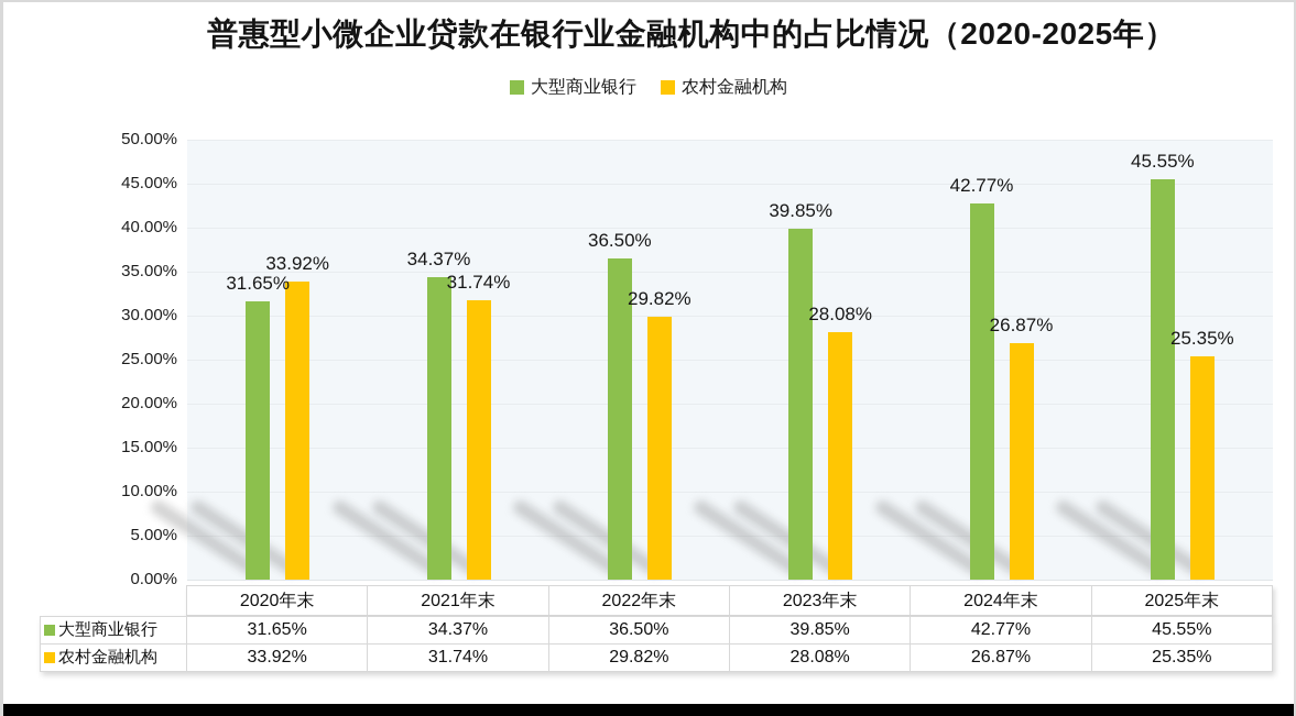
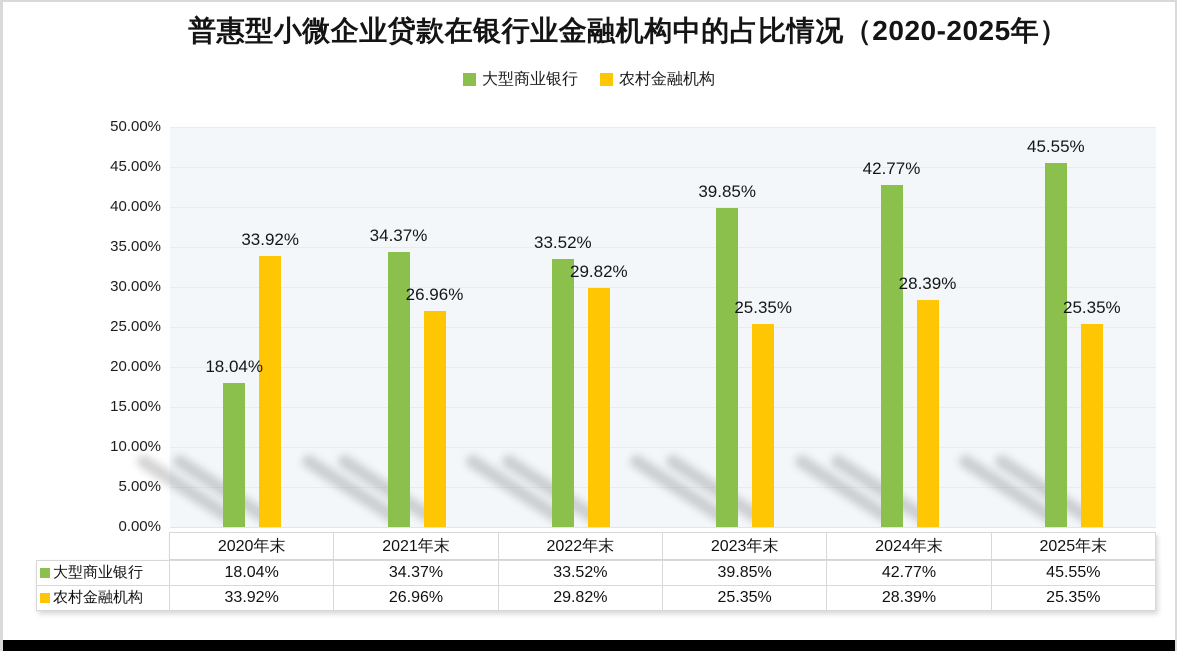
大型商业银行/2020年末: 31.65% -> 18.04%
农村金融机构/2021年末: 31.74% -> 26.96%
大型商业银行/2022年末: 36.50% -> 33.52%
农村金融机构/2023年末: 28.08% -> 25.35%
农村金融机构/2024年末: 26.87% -> 28.39%
